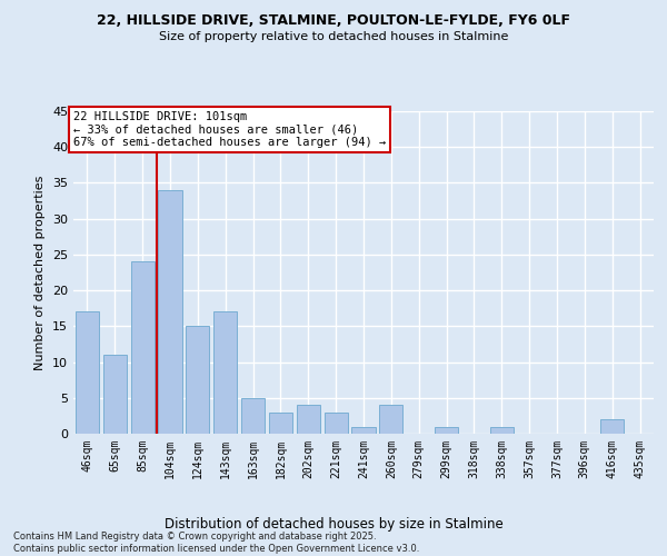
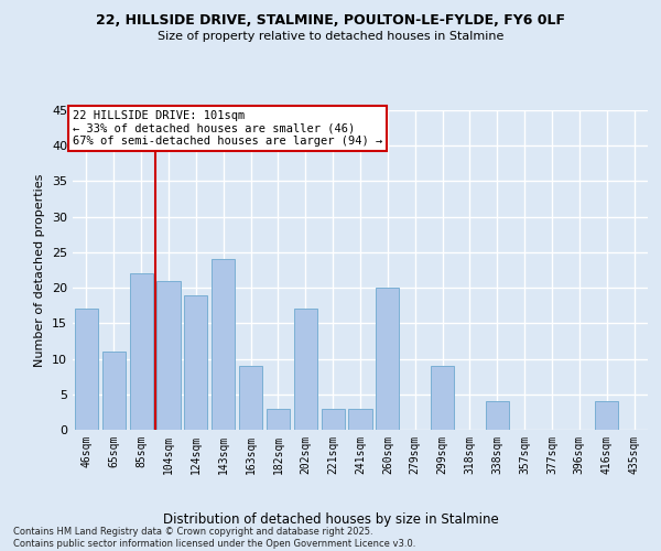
85sqm: 24 -> 22
104sqm: 34 -> 21
124sqm: 15 -> 19
143sqm: 17 -> 24
163sqm: 5 -> 9
202sqm: 4 -> 17
241sqm: 1 -> 3
260sqm: 4 -> 20
299sqm: 1 -> 9
338sqm: 1 -> 4
416sqm: 2 -> 4
